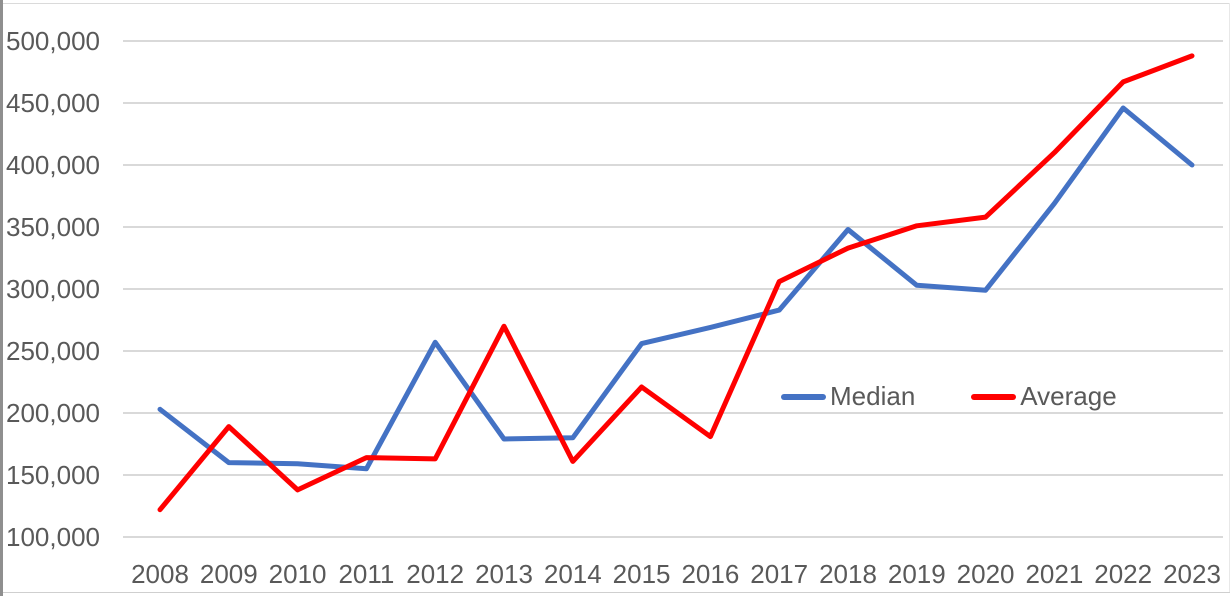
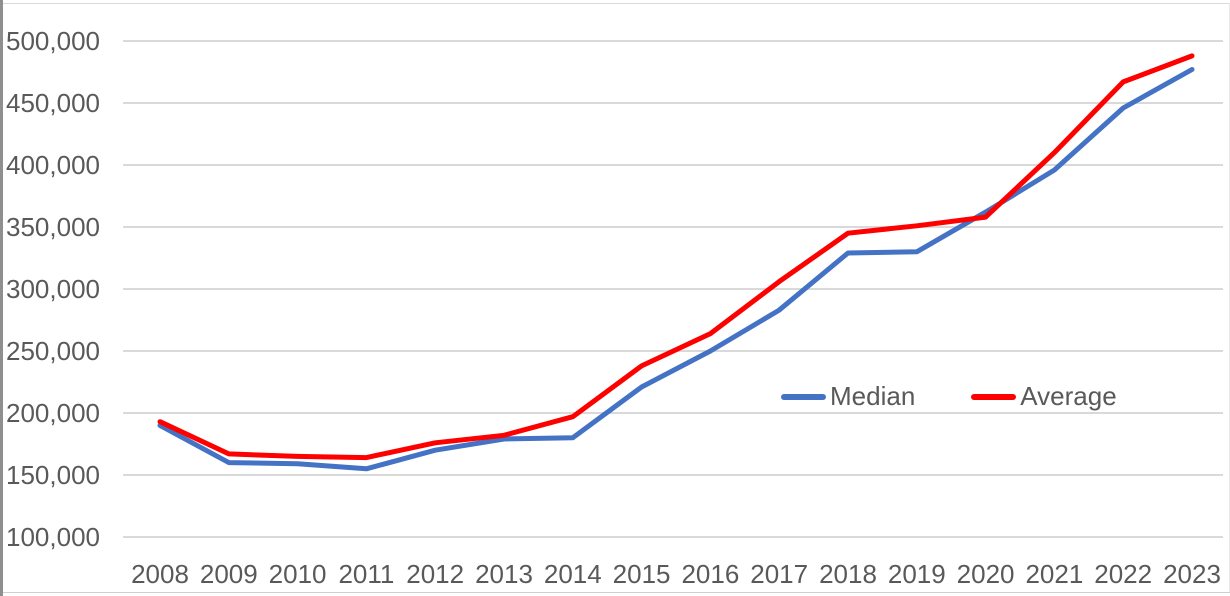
Median/2008: 203000 -> 190000
Average/2008: 122000 -> 193000
Average/2009: 189000 -> 167000
Average/2010: 138000 -> 165000
Median/2012: 257000 -> 170000
Average/2012: 163000 -> 176000
Average/2013: 270000 -> 182000
Average/2014: 161000 -> 197000
Median/2015: 256000 -> 221000
Average/2015: 221000 -> 238000
Median/2016: 269000 -> 250000
Average/2016: 181000 -> 264000
Median/2018: 348000 -> 329000
Average/2018: 333000 -> 345000
Median/2019: 303000 -> 330000
Median/2020: 299000 -> 362000
Median/2021: 369000 -> 396000
Median/2023: 400000 -> 477000
